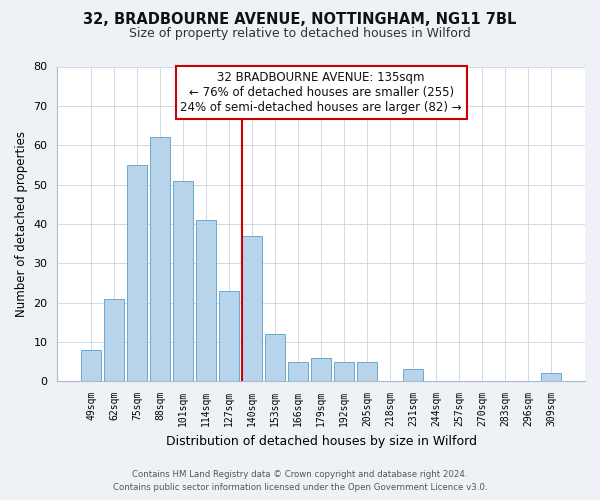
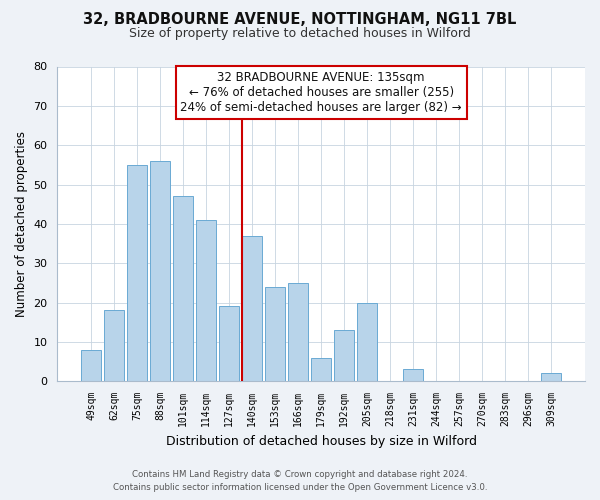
62sqm: 21 -> 18
88sqm: 62 -> 56
101sqm: 51 -> 47
127sqm: 23 -> 19
153sqm: 12 -> 24
166sqm: 5 -> 25
192sqm: 5 -> 13
205sqm: 5 -> 20
